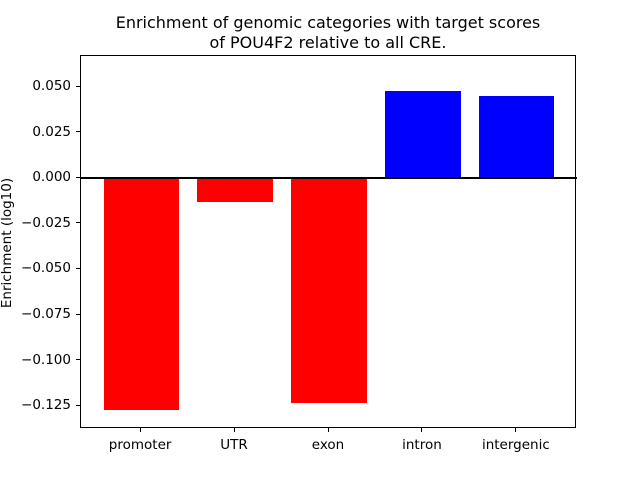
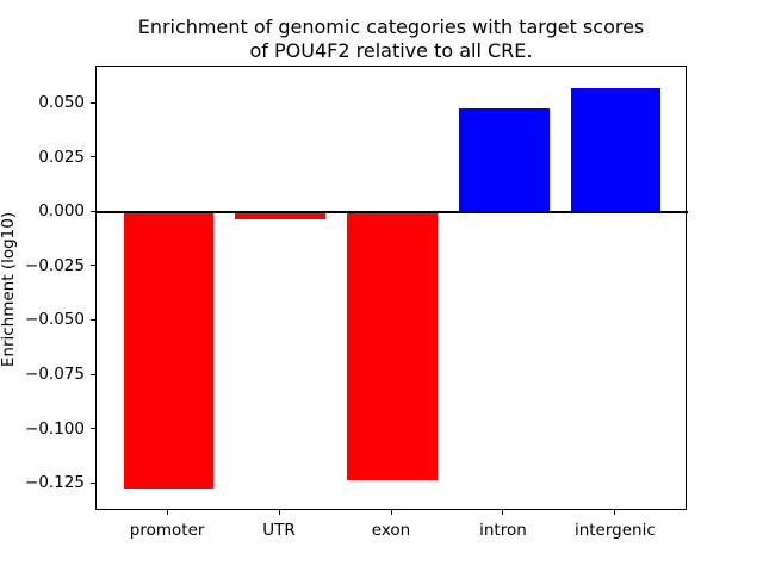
UTR: -0.013 -> -0.003
intergenic: 0.045 -> 0.057
